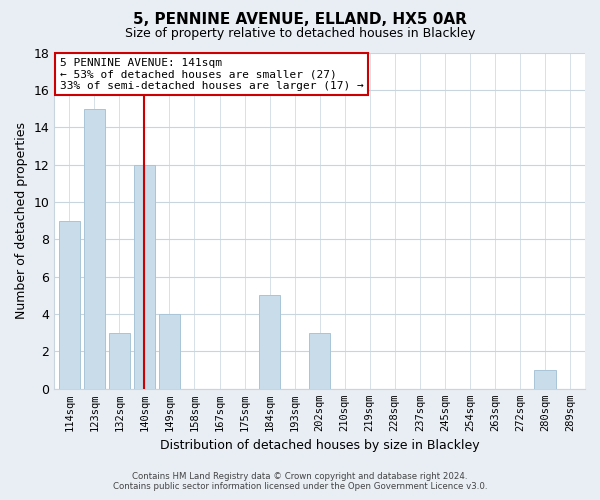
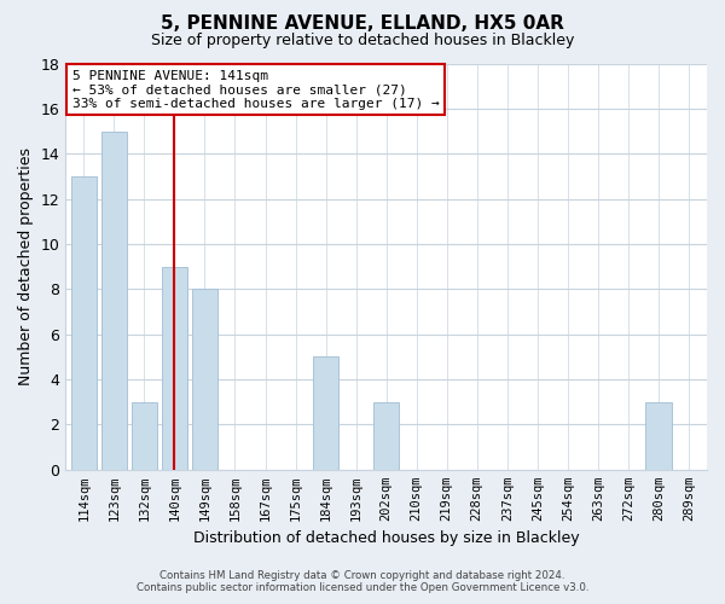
114sqm: 9 -> 13
140sqm: 12 -> 9
149sqm: 4 -> 8
280sqm: 1 -> 3
